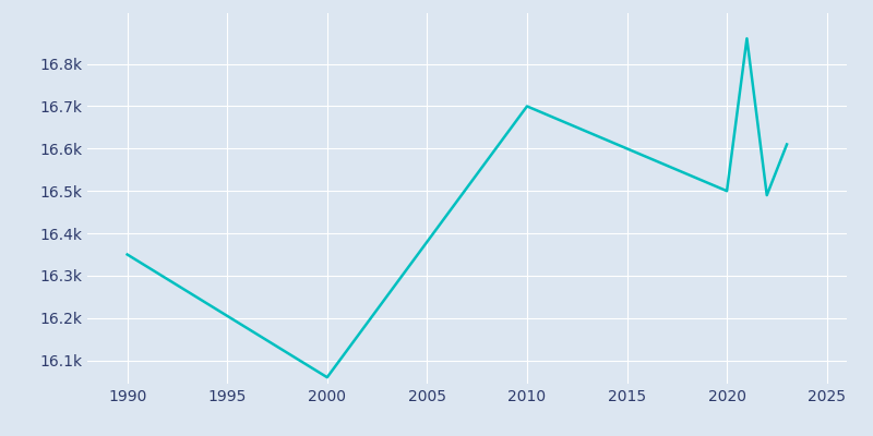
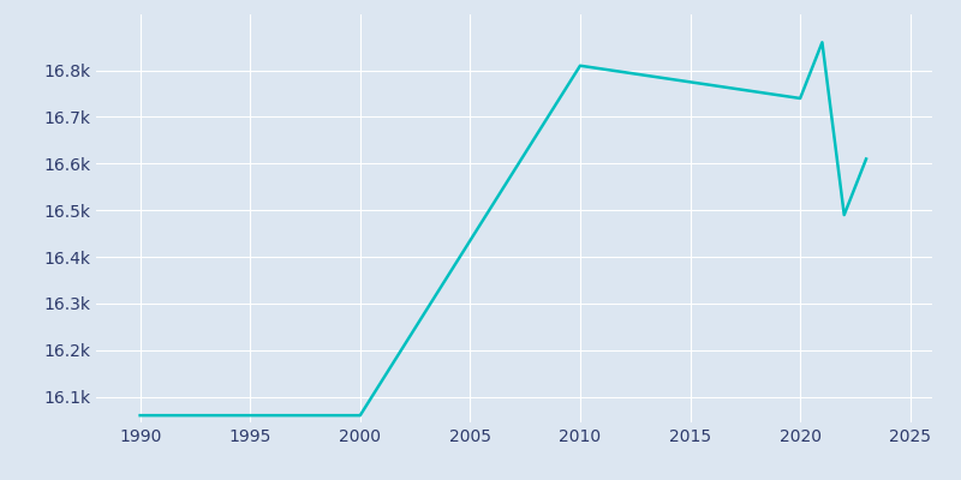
1990: 16.35k -> 16.06k
2010: 16.70k -> 16.81k
2020: 16.50k -> 16.74k
